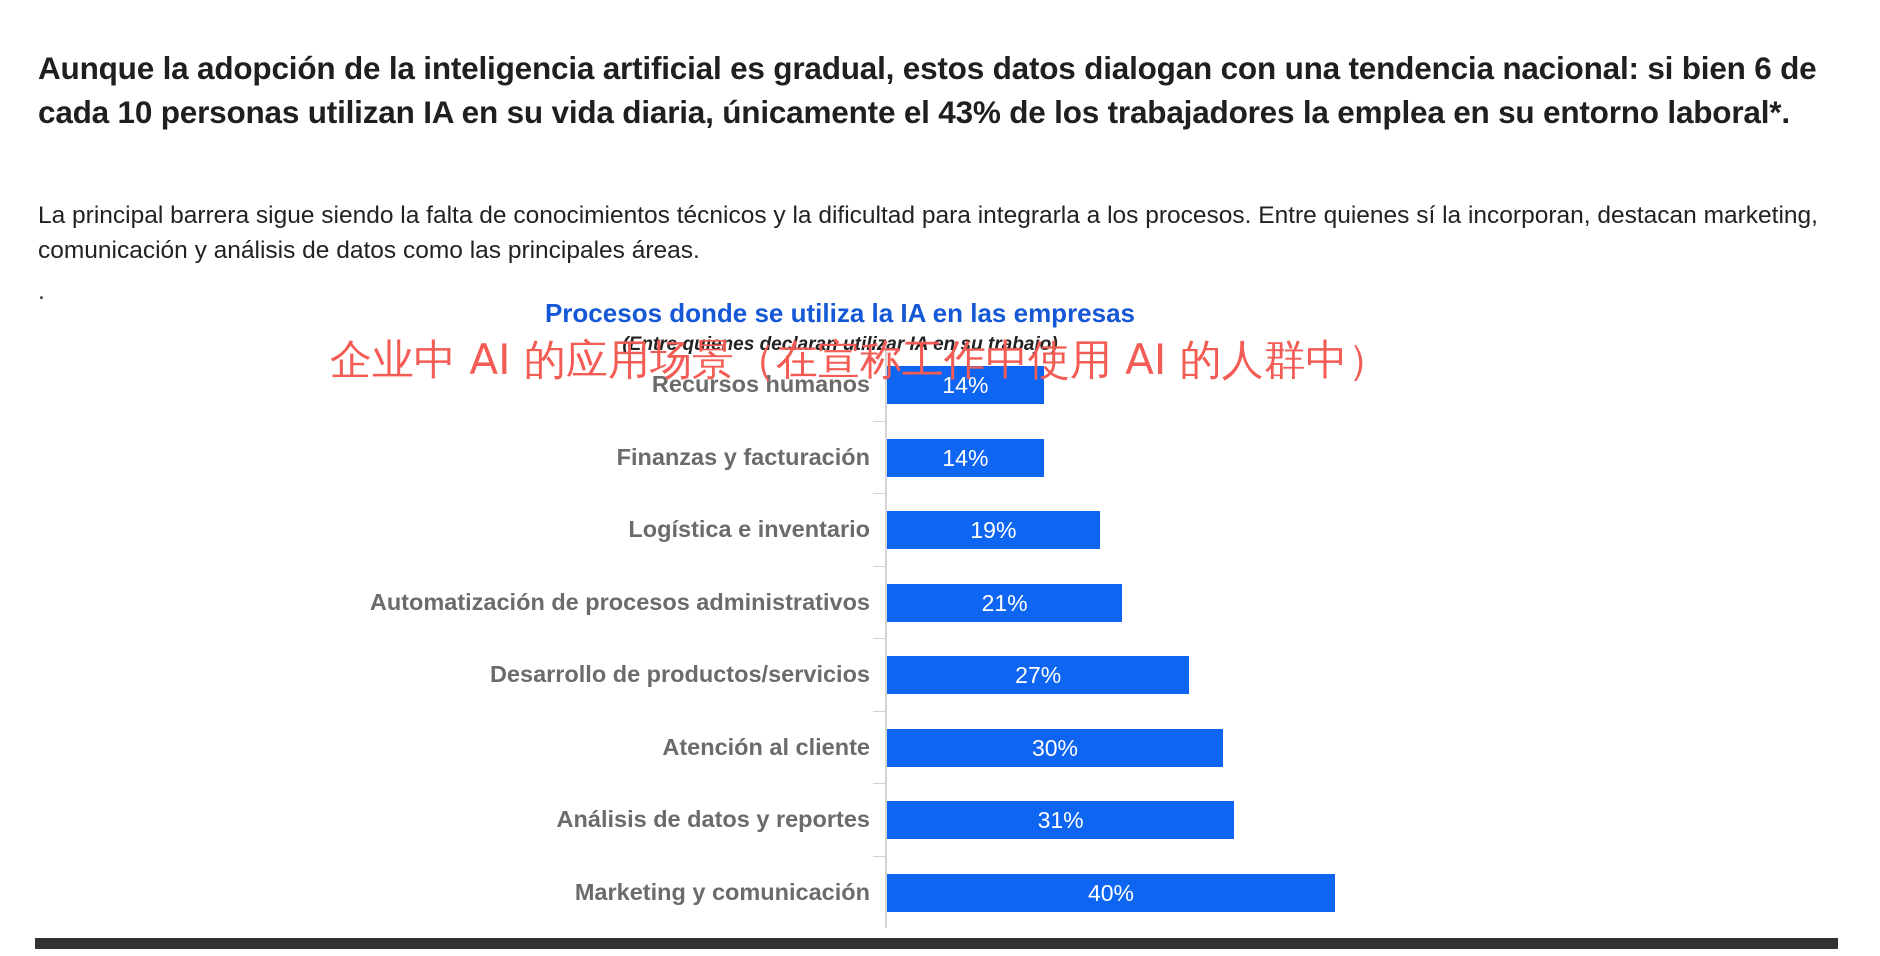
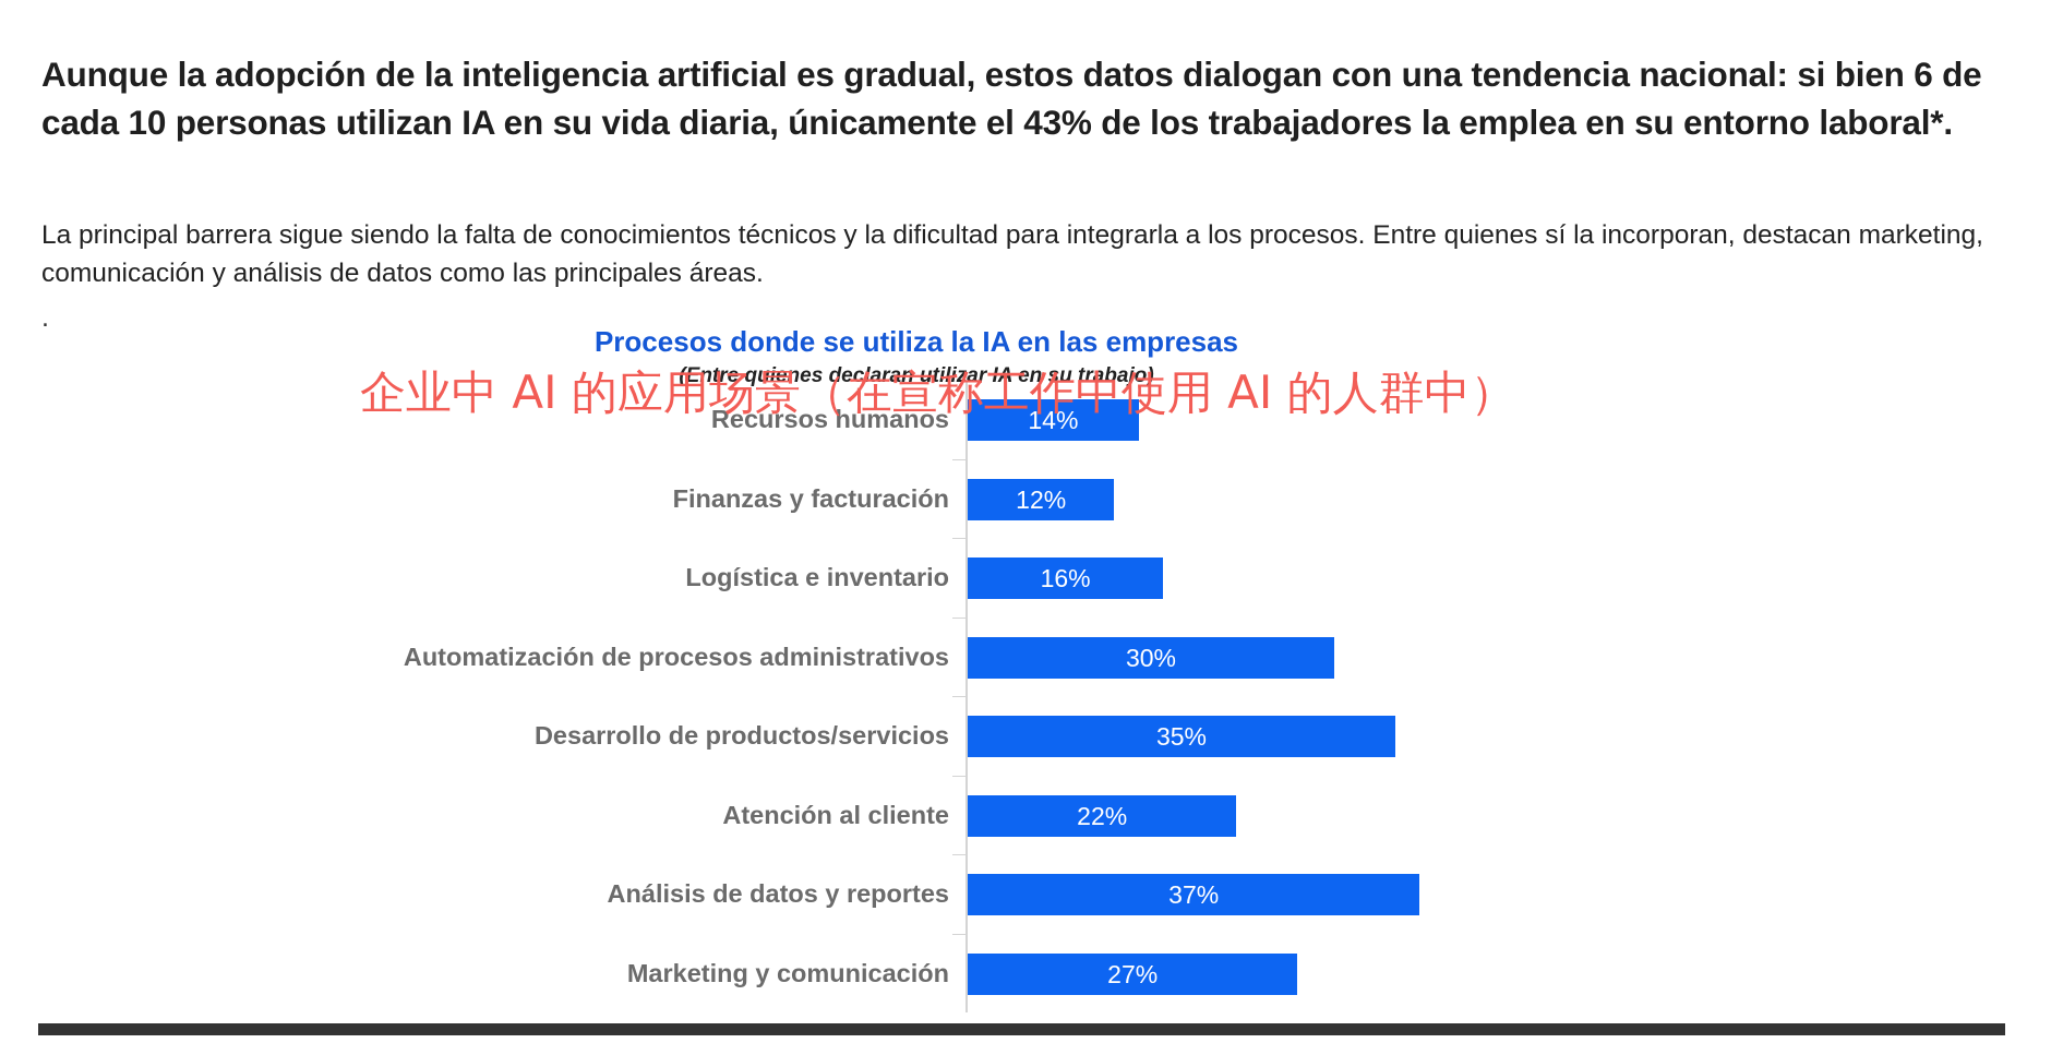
Finanzas y facturación: 14% -> 12%
Logística e inventario: 19% -> 16%
Automatización de procesos administrativos: 21% -> 30%
Desarrollo de productos/servicios: 27% -> 35%
Atención al cliente: 30% -> 22%
Análisis de datos y reportes: 31% -> 37%
Marketing y comunicación: 40% -> 27%
